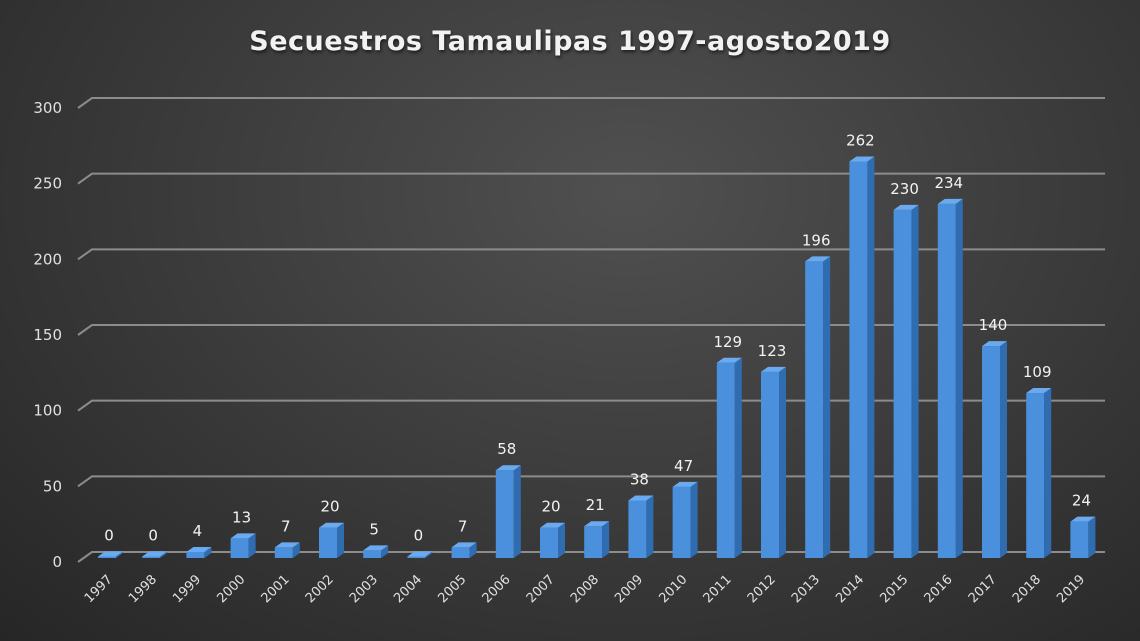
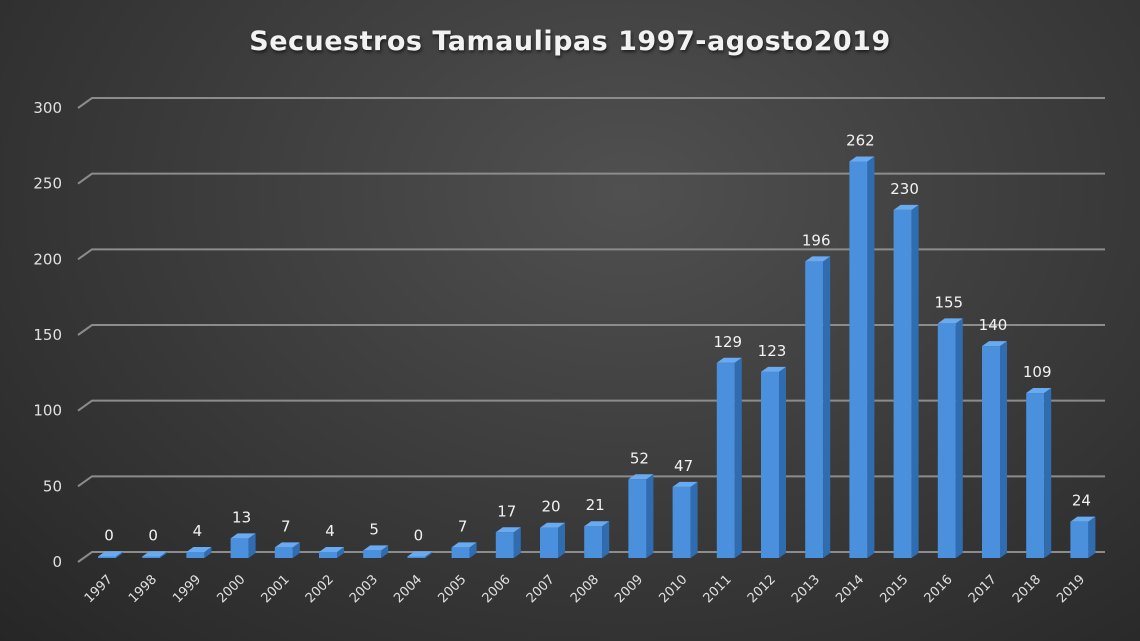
2002: 20 -> 4
2006: 58 -> 17
2009: 38 -> 52
2016: 234 -> 155
